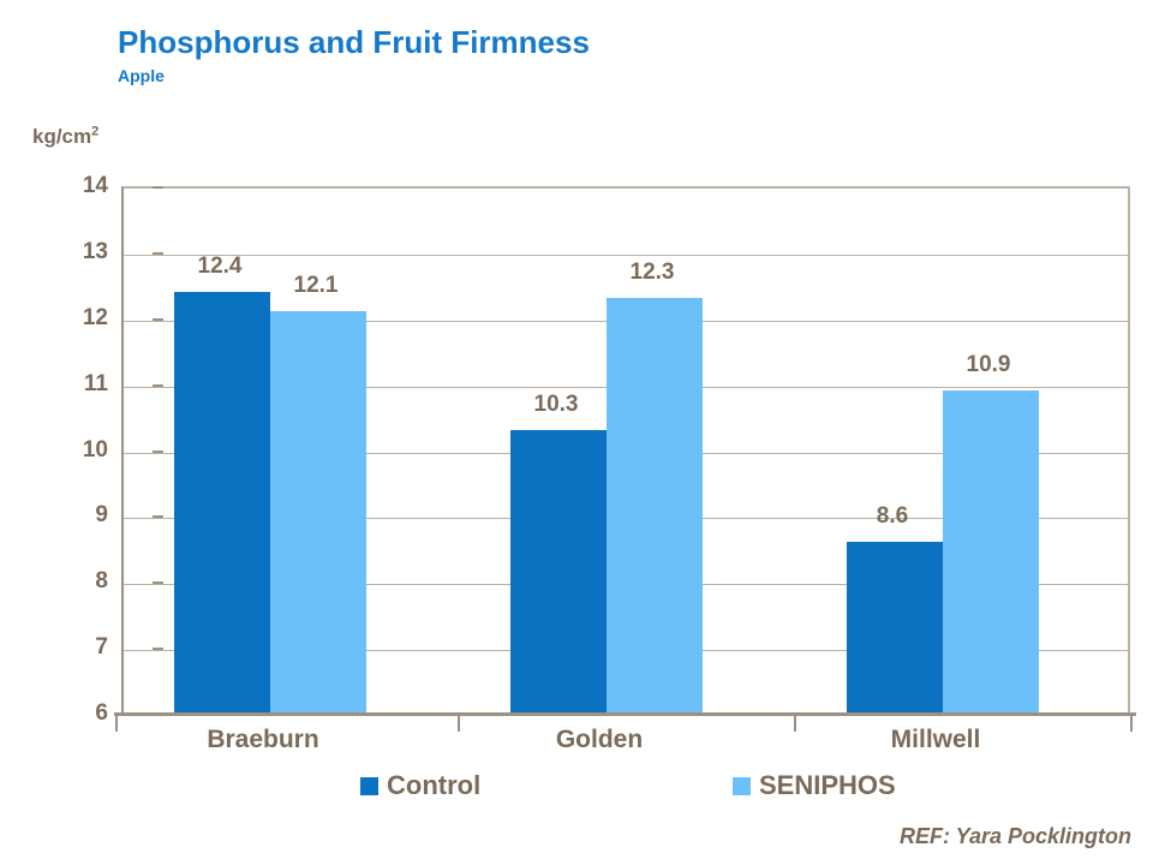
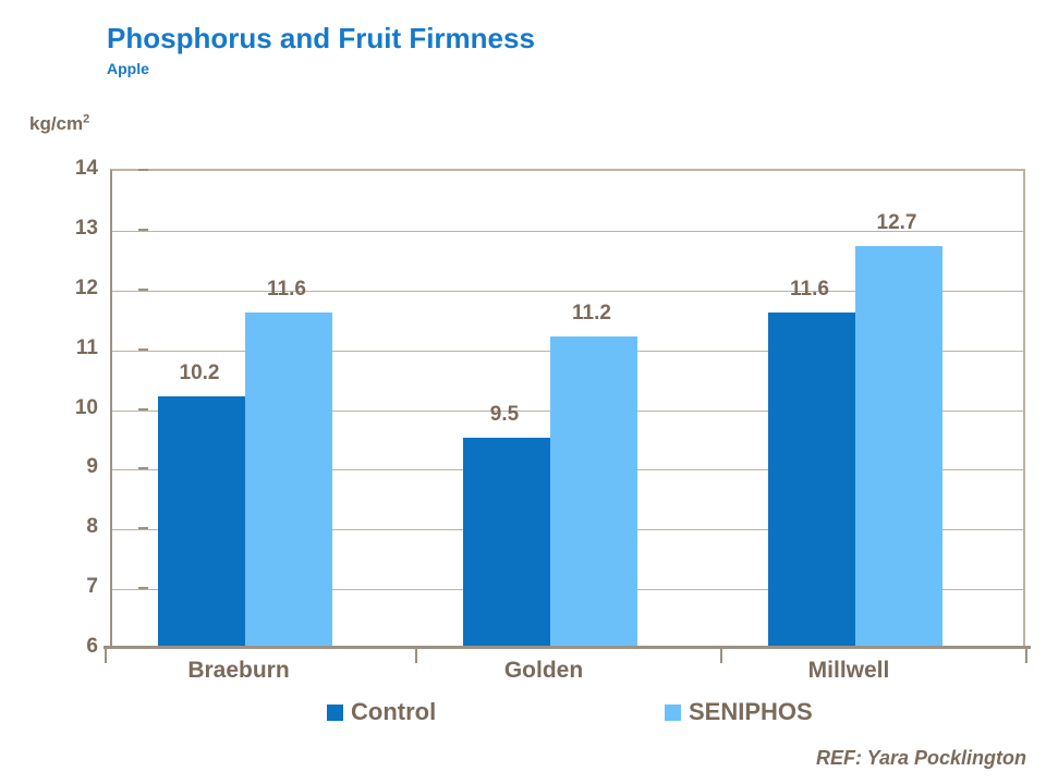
Control/Braeburn: 12.4 -> 10.2
SENIPHOS/Braeburn: 12.1 -> 11.6
Control/Golden: 10.3 -> 9.5
SENIPHOS/Golden: 12.3 -> 11.2
Control/Millwell: 8.6 -> 11.6
SENIPHOS/Millwell: 10.9 -> 12.7
